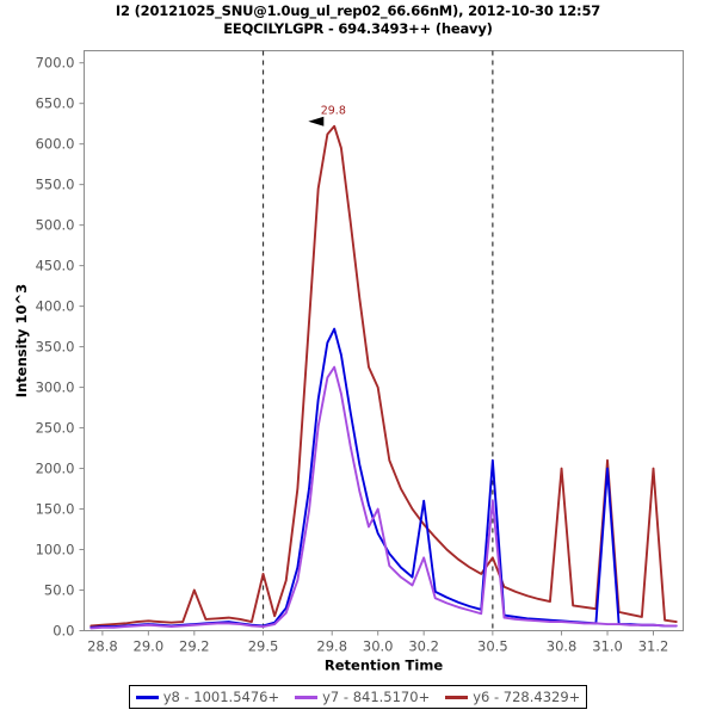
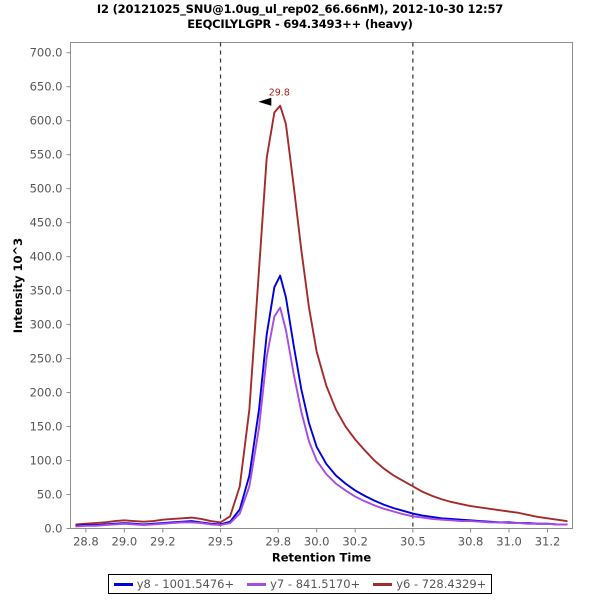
y6 - 728.4329+/29.2: 50 -> 10
y6 - 728.4329+/29.5: 70 -> 10
y7 - 841.5170+/30.0: 150 -> 100
y6 - 728.4329+/30.0: 300 -> 260
y8 - 1001.5476+/30.2: 160 -> 60
y7 - 841.5170+/30.2: 90 -> 50
y8 - 1001.5476+/30.5: 210 -> 20
y7 - 841.5170+/30.5: 160 -> 20
y6 - 728.4329+/30.5: 90 -> 60
y6 - 728.4329+/30.8: 200 -> 30
y8 - 1001.5476+/31.0: 200 -> 10
y6 - 728.4329+/31.0: 210 -> 20
y6 - 728.4329+/31.2: 200 -> 20
